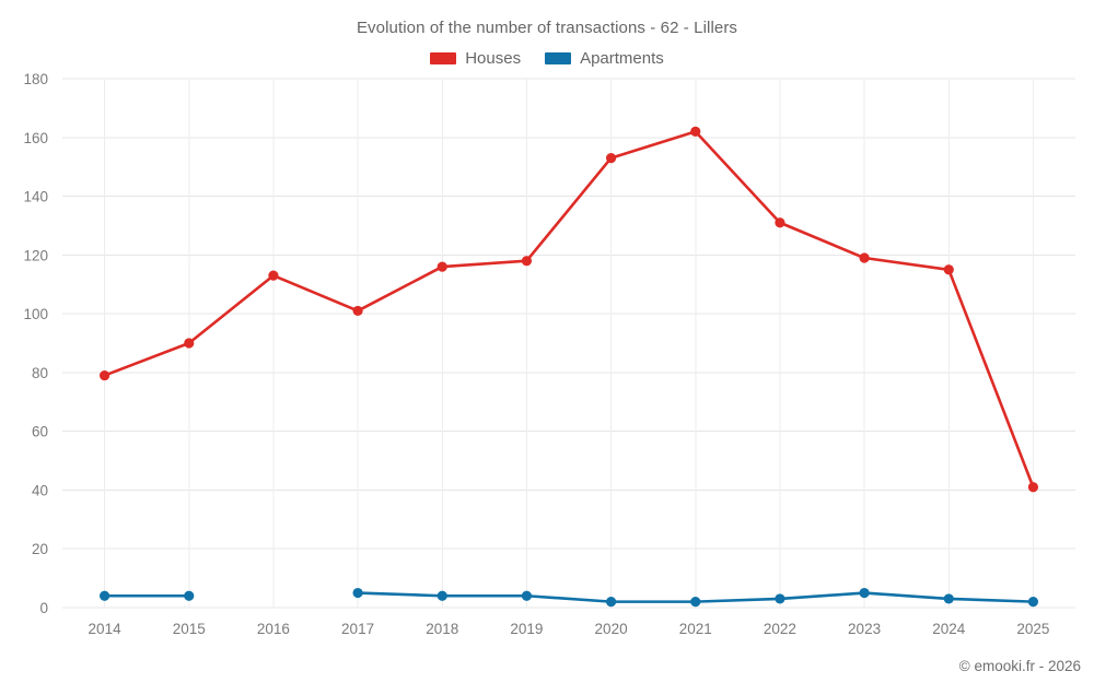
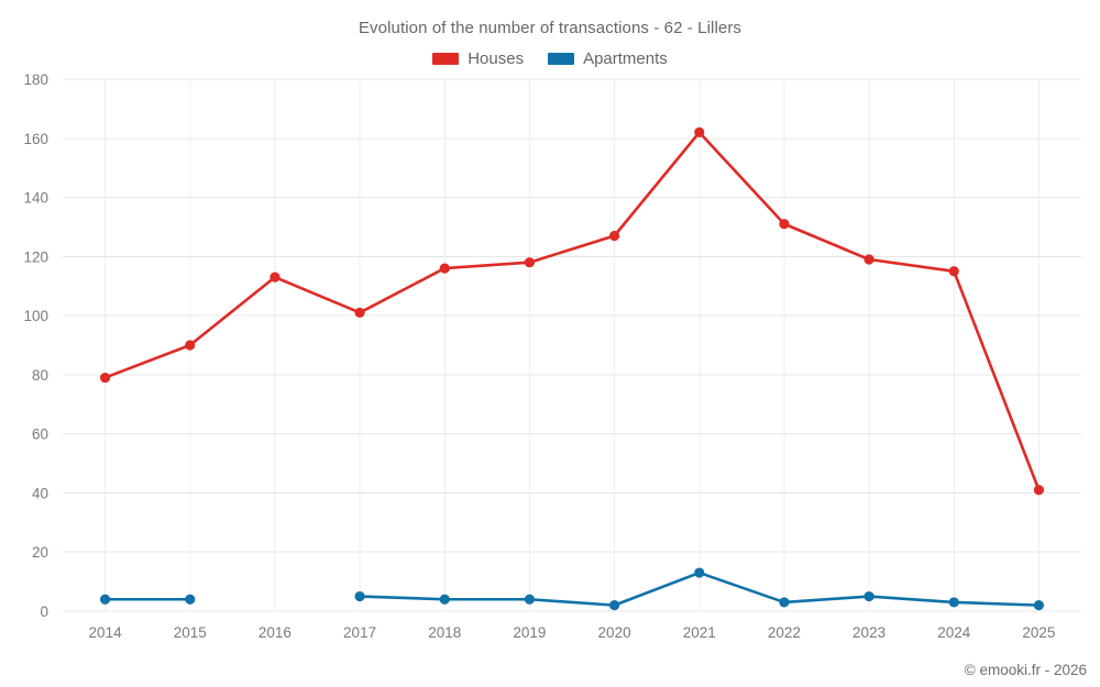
Houses/2020: 153 -> 127
Apartments/2021: 2 -> 13
